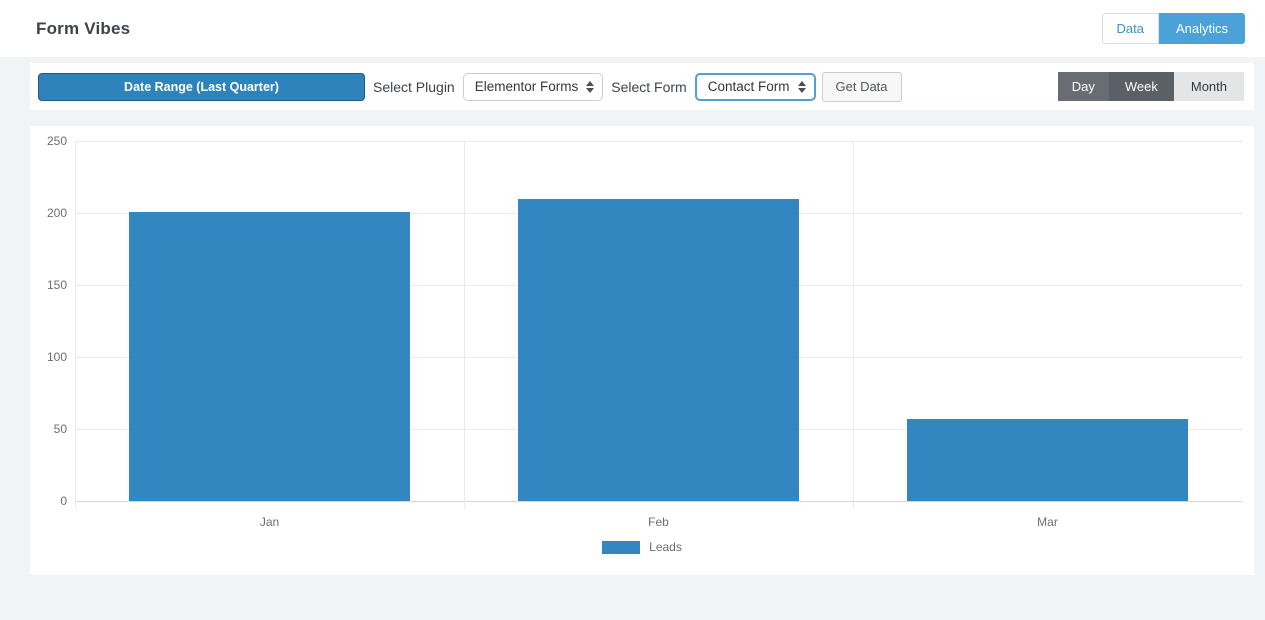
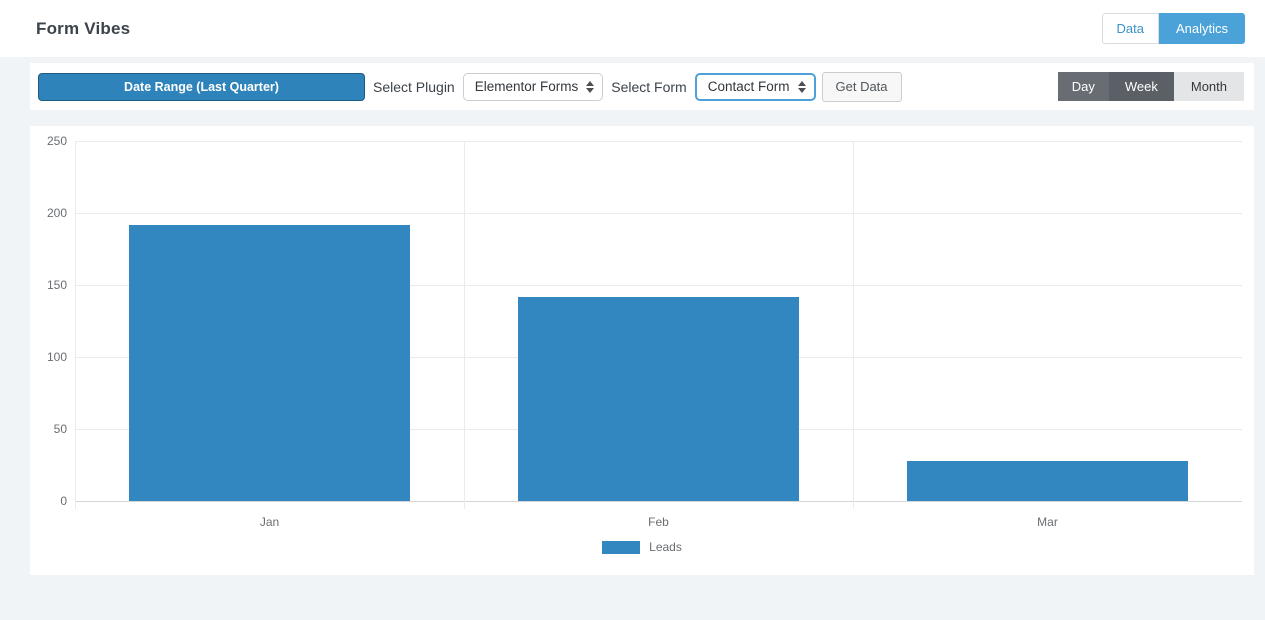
Jan: 201 -> 192
Feb: 210 -> 142
Mar: 57 -> 28
